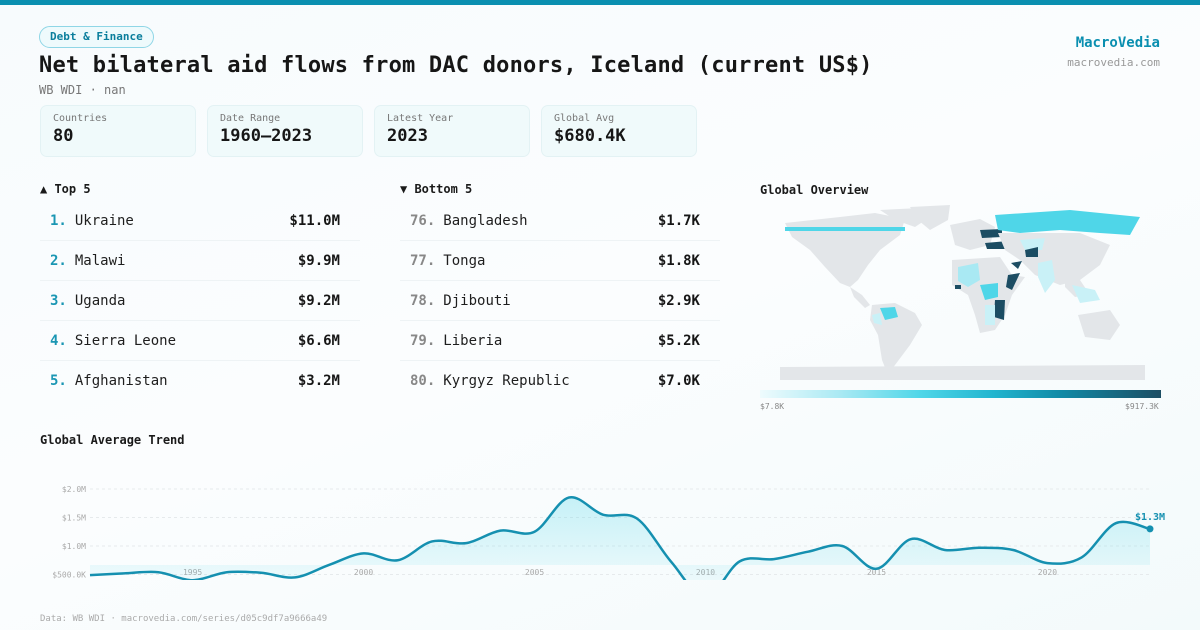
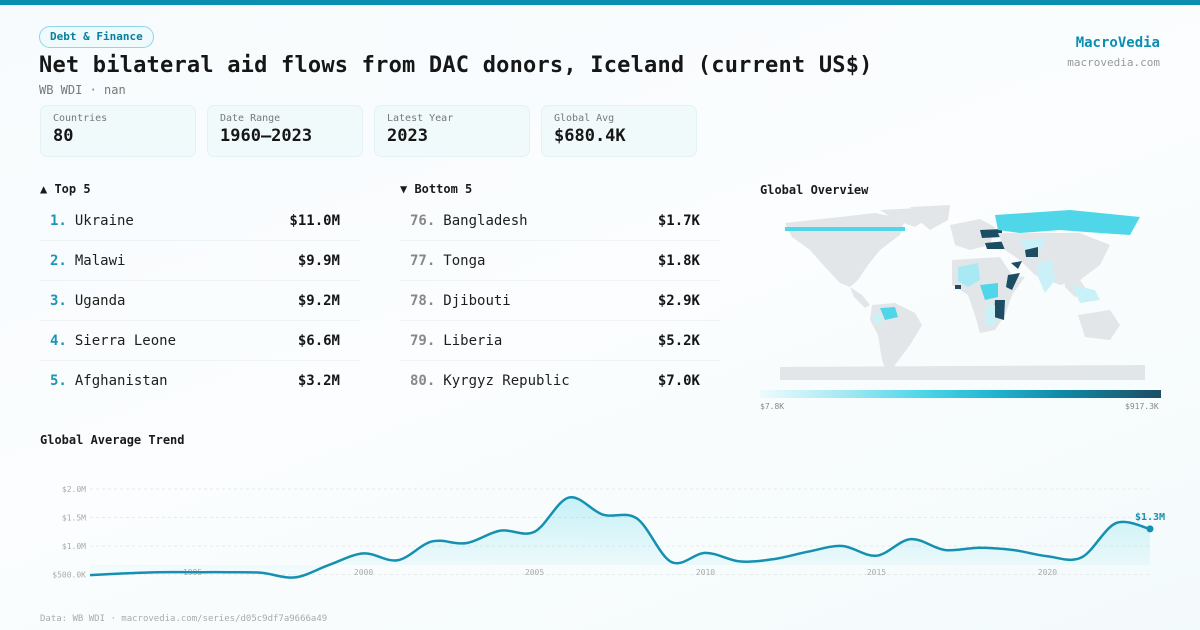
1995: $0.4M -> $0.5M
2010: $0.1M -> $0.9M
2015: $0.6M -> $0.8M
2020: $0.7M -> $0.8M
